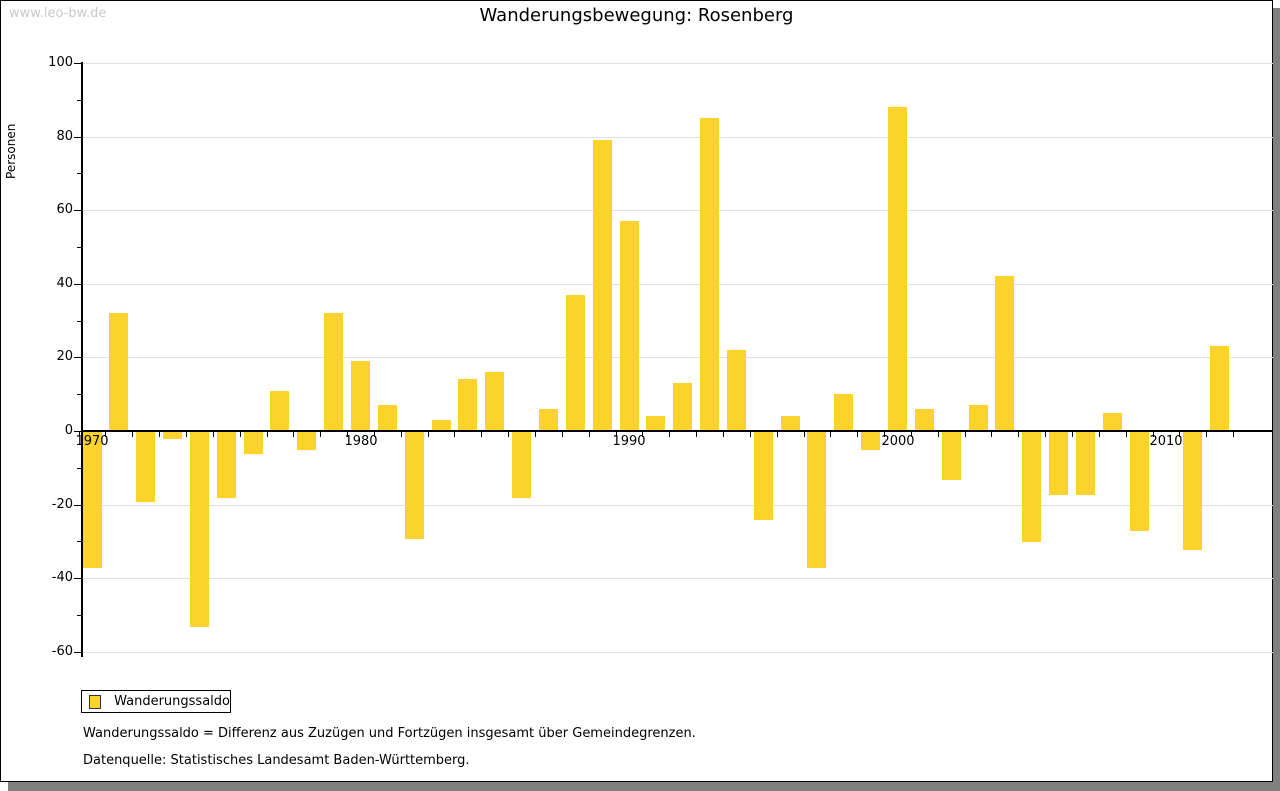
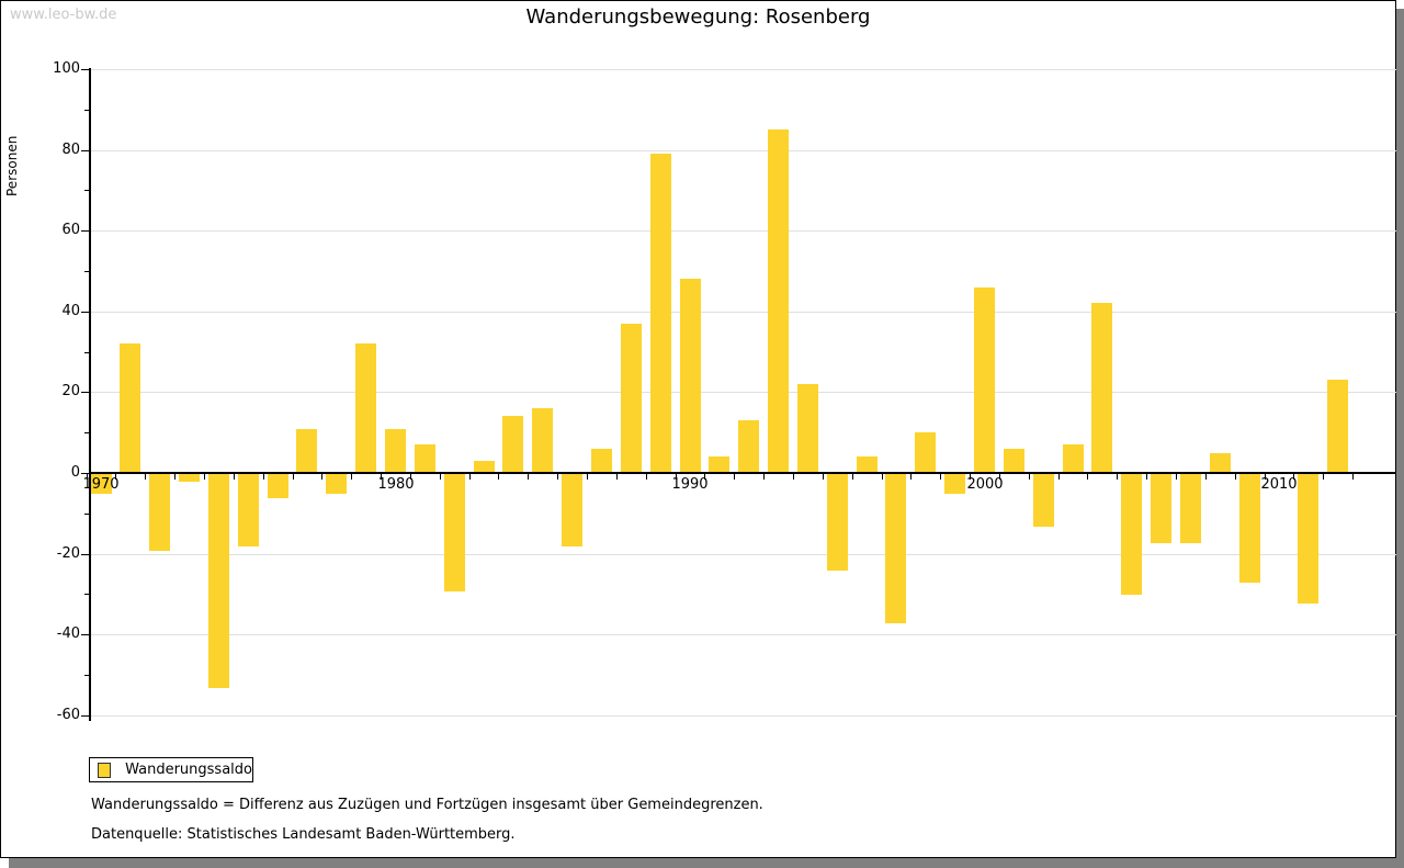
1970: -37 -> -5
1980: 19 -> 11
1990: 57 -> 48
2000: 88 -> 46
